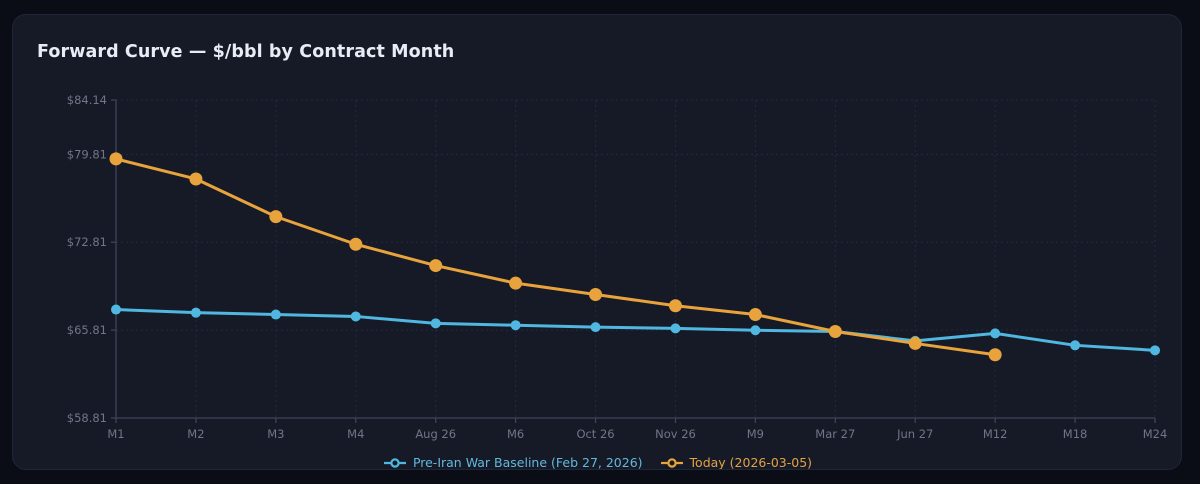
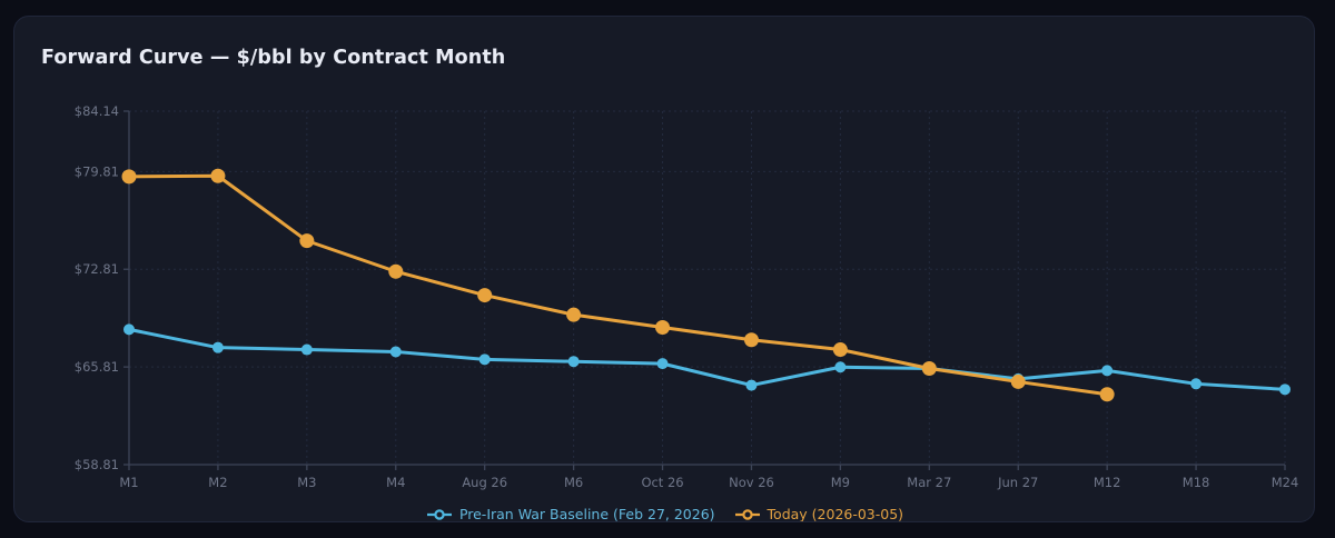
Pre-Iran War Baseline (Feb 27, 2026)/M1: $67.5 -> $68.5
Today (2026-03-05)/M2: $77.8 -> $79.5
Pre-Iran War Baseline (Feb 27, 2026)/Nov 26: $66.0 -> $64.5
